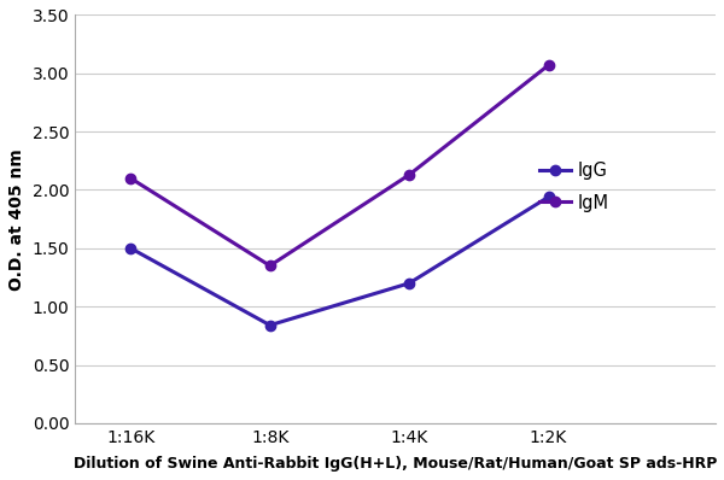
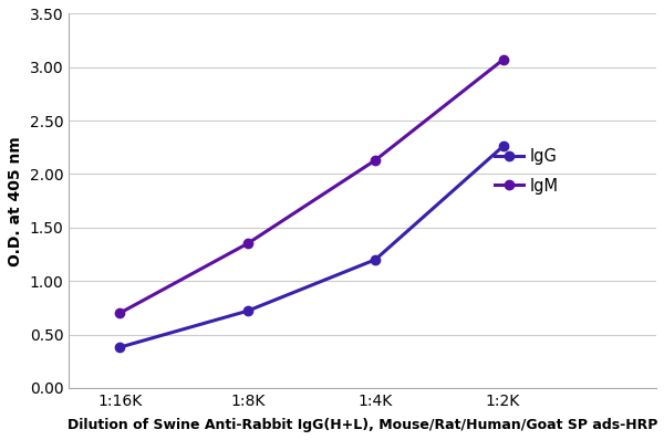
IgG/1:16K: 1.50 -> 0.38
IgM/1:16K: 2.10 -> 0.70
IgG/1:8K: 0.84 -> 0.72
IgG/1:2K: 1.94 -> 2.26
